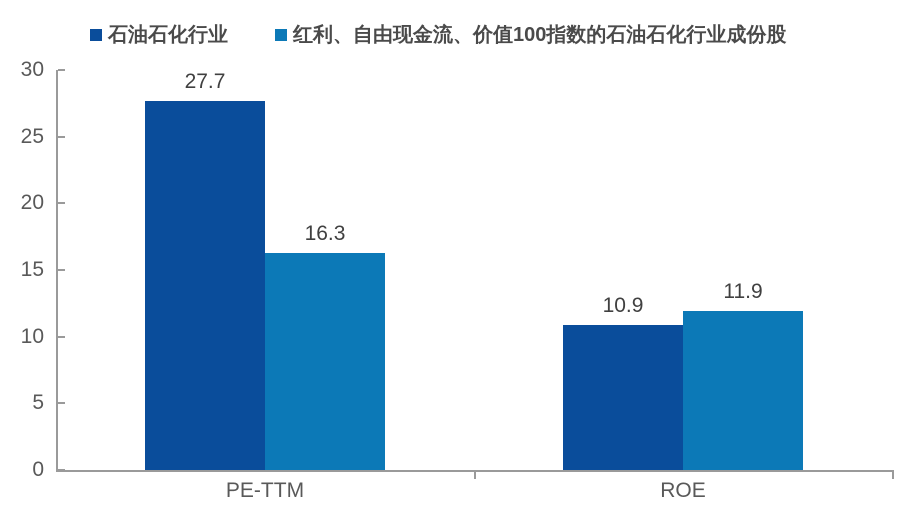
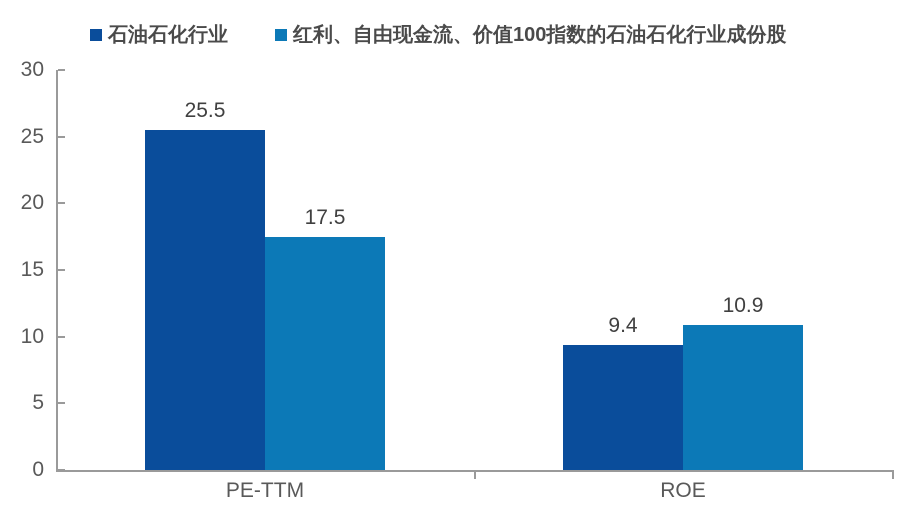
石油石化行业/PE-TTM: 27.7 -> 25.5
红利、自由现金流、价值100指数的石油石化行业成份股/PE-TTM: 16.3 -> 17.5
石油石化行业/ROE: 10.9 -> 9.4
红利、自由现金流、价值100指数的石油石化行业成份股/ROE: 11.9 -> 10.9
